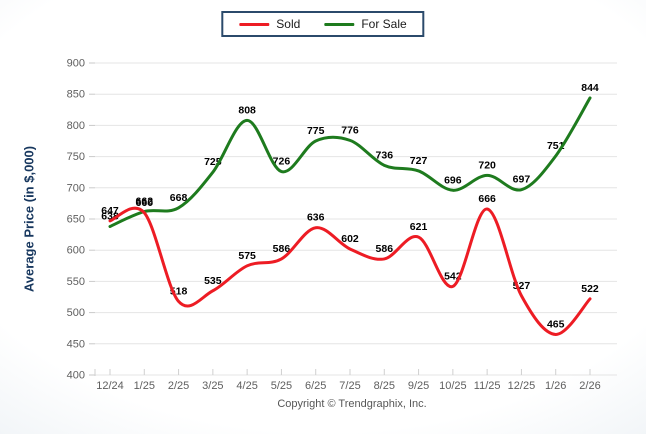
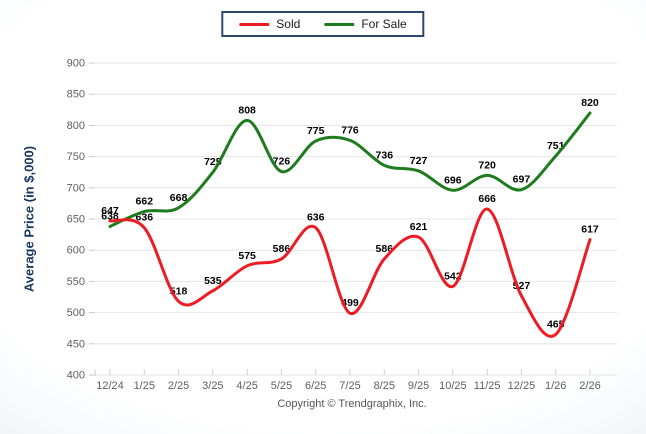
Sold/1/25: 660 -> 636
Sold/7/25: 602 -> 499
Sold/2/26: 522 -> 617
For Sale/2/26: 844 -> 820
